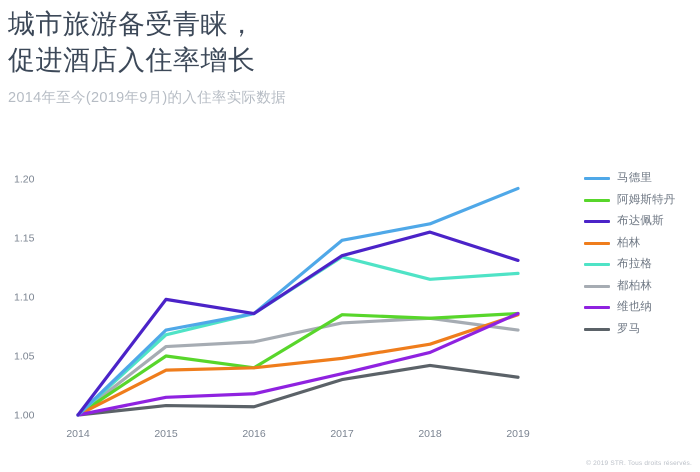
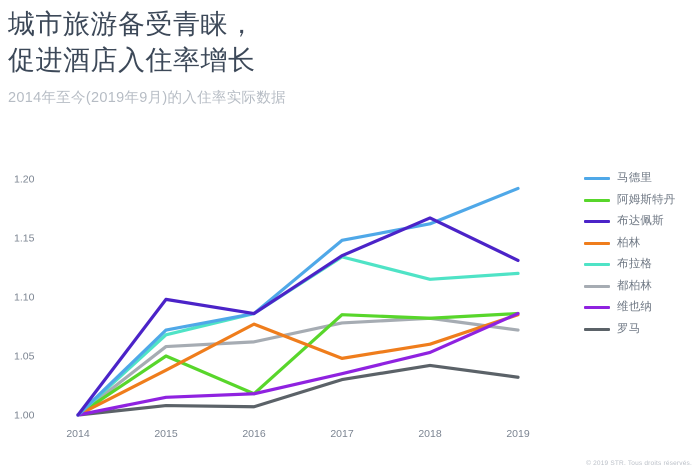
阿姆斯特丹/2016: 1.040 -> 1.018
柏林/2016: 1.040 -> 1.077
布达佩斯/2018: 1.155 -> 1.167
